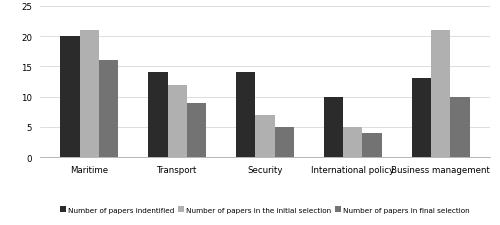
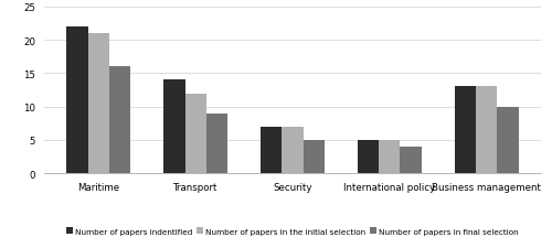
Number of papers indentified/Maritime: 20 -> 22
Number of papers indentified/Security: 14 -> 7
Number of papers indentified/International policy: 10 -> 5
Number of papers in the initial selection/Business management: 21 -> 13
